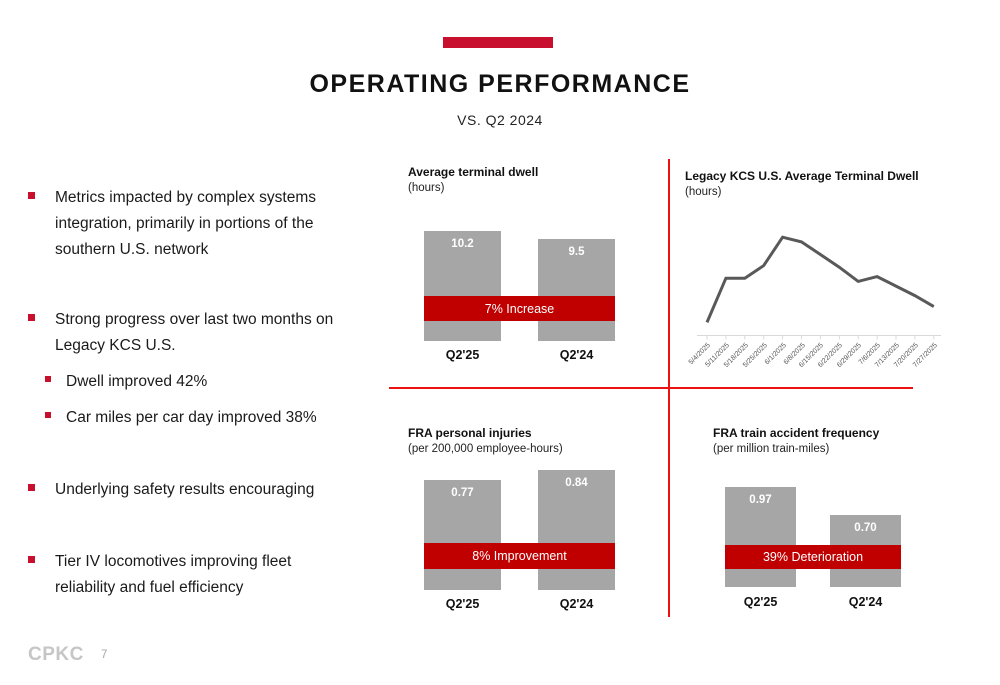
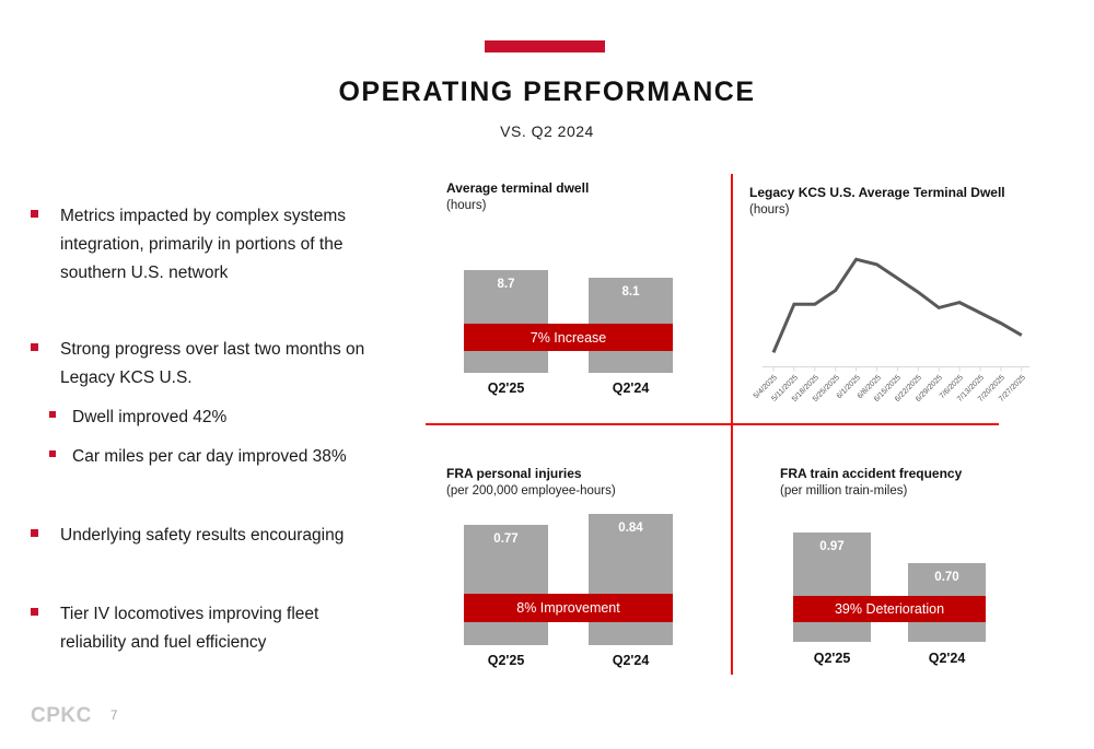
Average terminal dwell/Q2'25: 10.2 -> 8.7
Average terminal dwell/Q2'24: 9.5 -> 8.1
